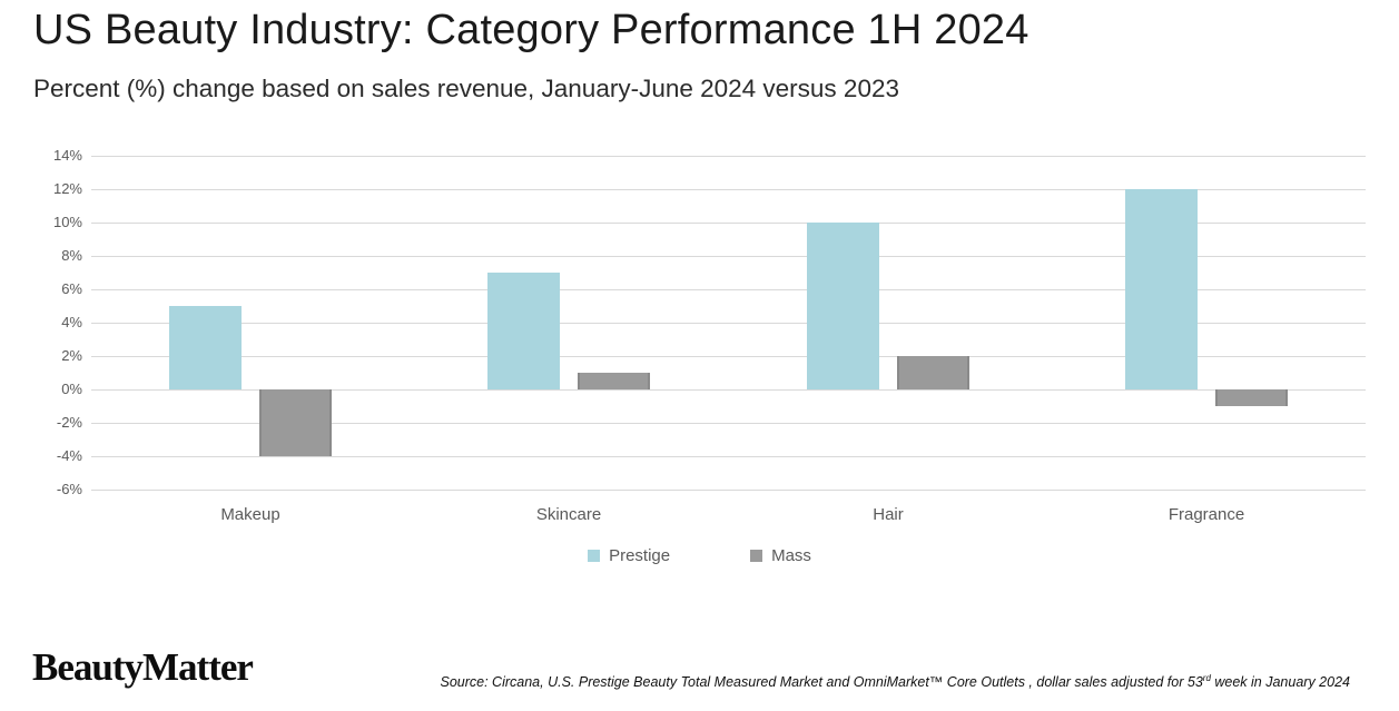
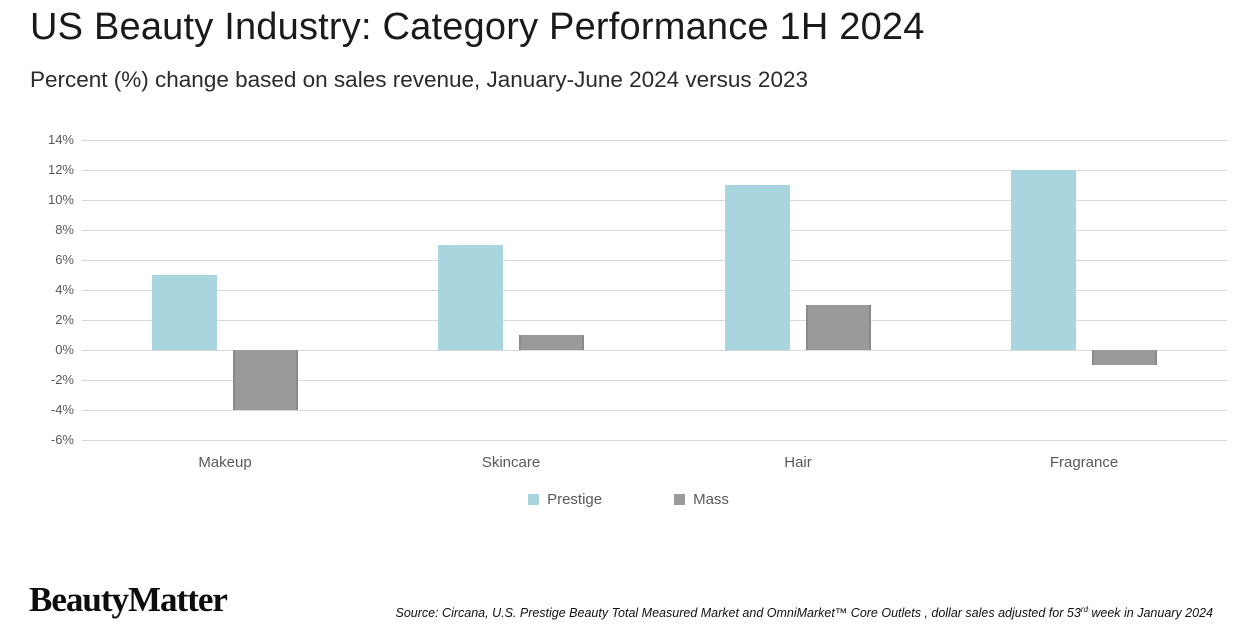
Prestige/Hair: 10% -> 11%
Mass/Hair: 2% -> 3%
